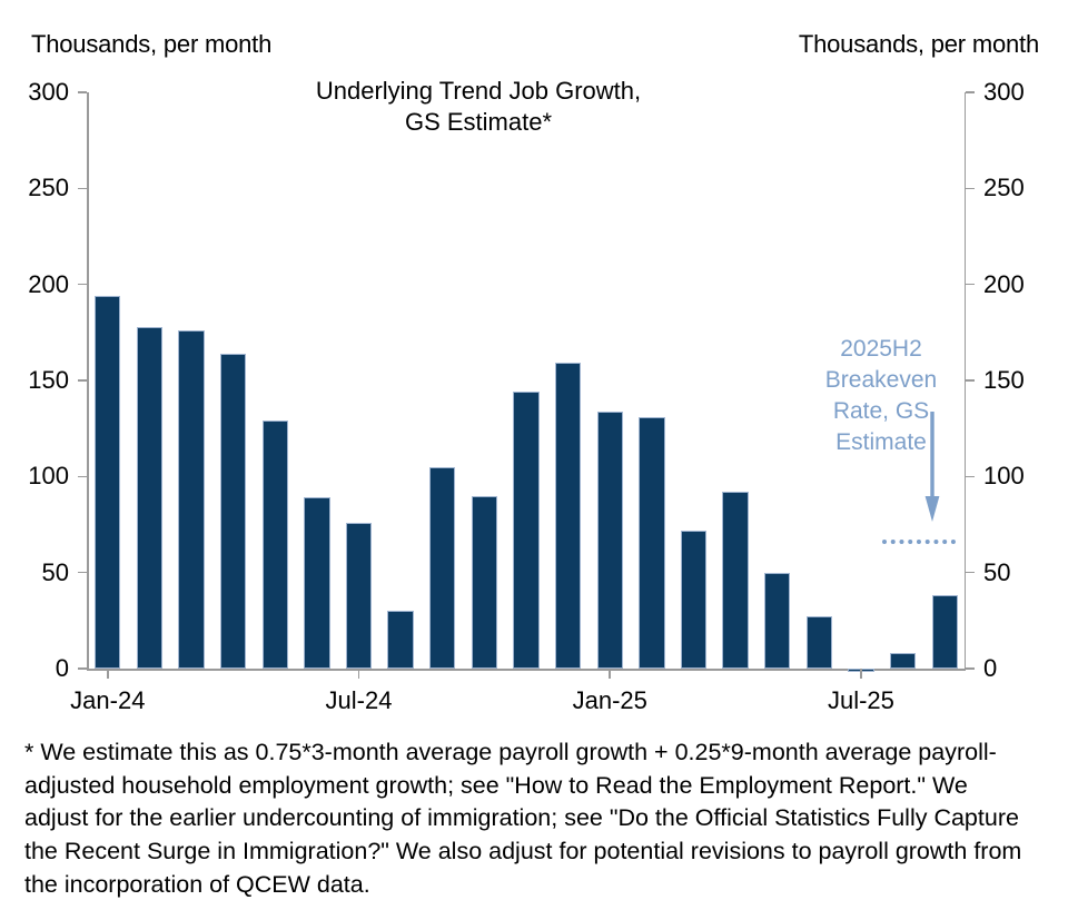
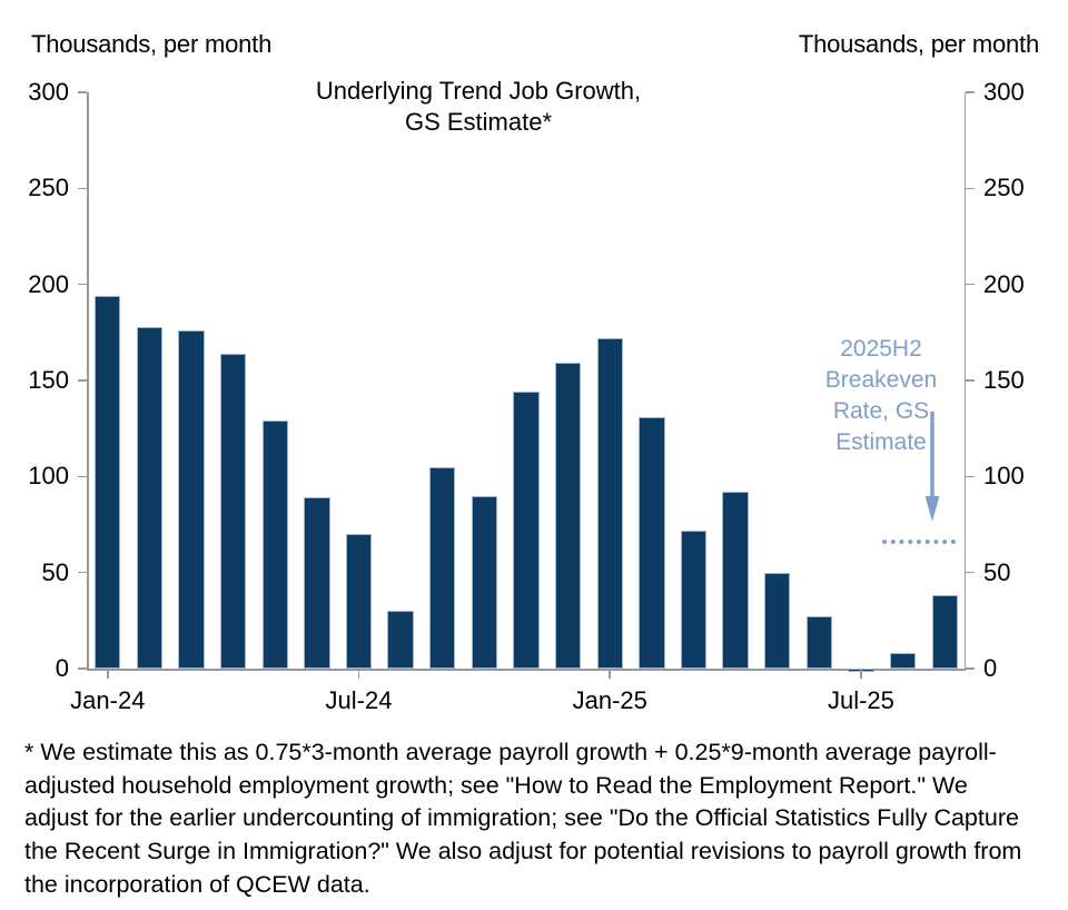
Jul-24: 76 -> 70
Jan-25: 134 -> 172
